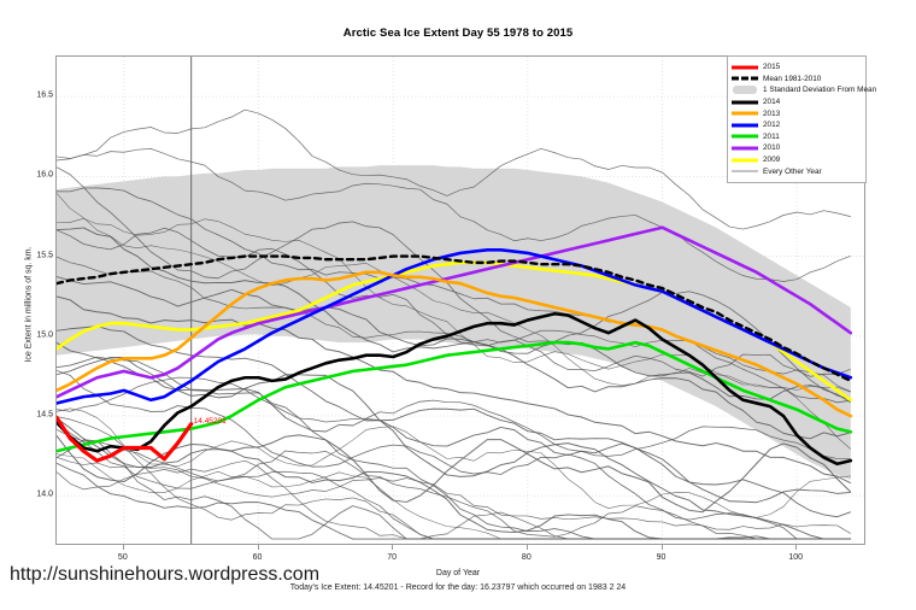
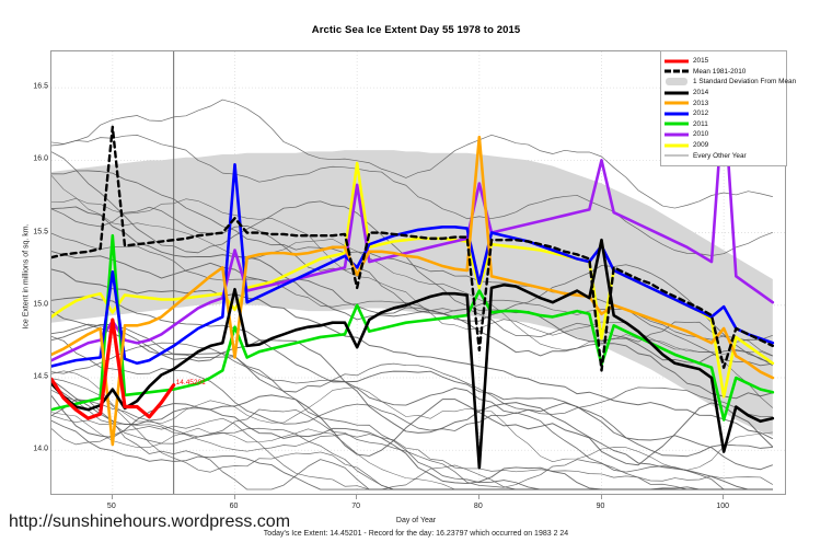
2015/50: 14.30 -> 14.90
Mean 1981-2010/50: 15.40 -> 16.23
2014/50: 14.30 -> 14.42
2013/50: 14.86 -> 14.04
2012/50: 14.66 -> 15.23
2011/50: 14.37 -> 15.48
2010/50: 14.78 -> 14.89
2009/50: 15.08 -> 14.95
Mean 1981-2010/60: 15.50 -> 15.60
2014/60: 14.74 -> 15.11
2013/60: 15.30 -> 14.64
2012/60: 14.97 -> 15.97
2011/60: 14.60 -> 14.85
2010/60: 15.08 -> 15.38
2009/60: 15.10 -> 14.97
Mean 1981-2010/70: 15.50 -> 15.12
2014/70: 14.87 -> 14.71
2013/70: 15.38 -> 15.21
2012/70: 15.38 -> 15.26
2011/70: 14.81 -> 15.00
2010/70: 15.28 -> 15.83
2009/70: 15.38 -> 15.98
Mean 1981-2010/80: 15.46 -> 14.69
2014/80: 15.10 -> 13.88
2013/80: 15.22 -> 16.16
2012/80: 15.52 -> 15.15
2011/80: 14.94 -> 15.10
2010/80: 15.48 -> 15.84
2009/80: 15.43 -> 15.12
Mean 1981-2010/90: 15.30 -> 14.55
2014/90: 14.98 -> 15.45
2013/90: 15.04 -> 14.94
2012/90: 15.28 -> 15.41
2011/90: 14.90 -> 14.59
2010/90: 15.68 -> 16.00
2009/90: 15.28 -> 14.77
Mean 1981-2010/100: 14.89 -> 14.57
2014/100: 14.38 -> 13.99
2013/100: 14.70 -> 14.84
2012/100: 14.88 -> 14.99
2011/100: 14.54 -> 14.21
2010/100: 15.25 -> 16.46
2009/100: 14.84 -> 14.37
